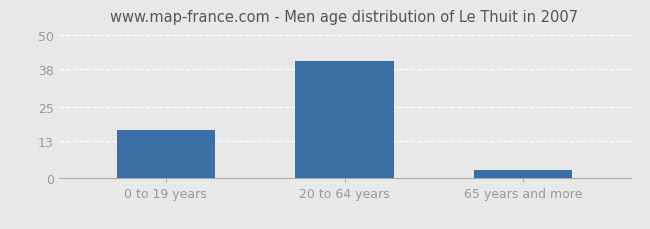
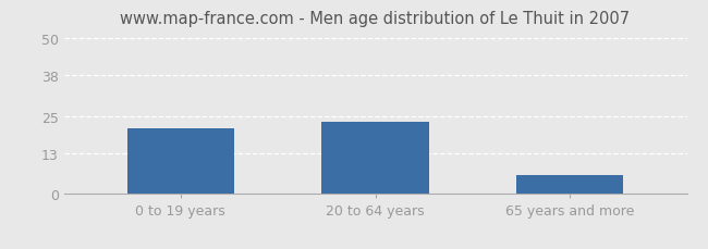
0 to 19 years: 17 -> 21
20 to 64 years: 41 -> 23
65 years and more: 3 -> 6
